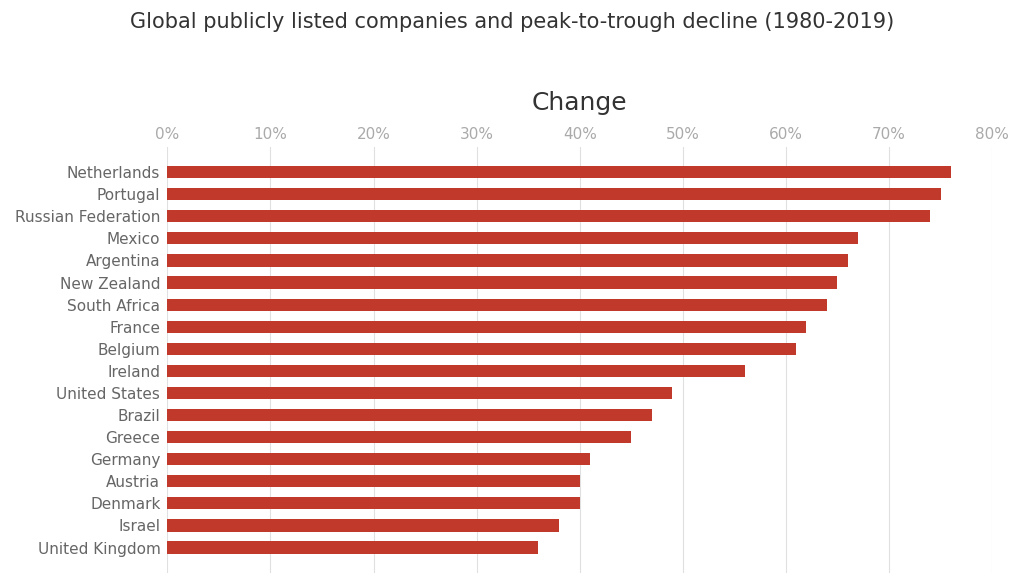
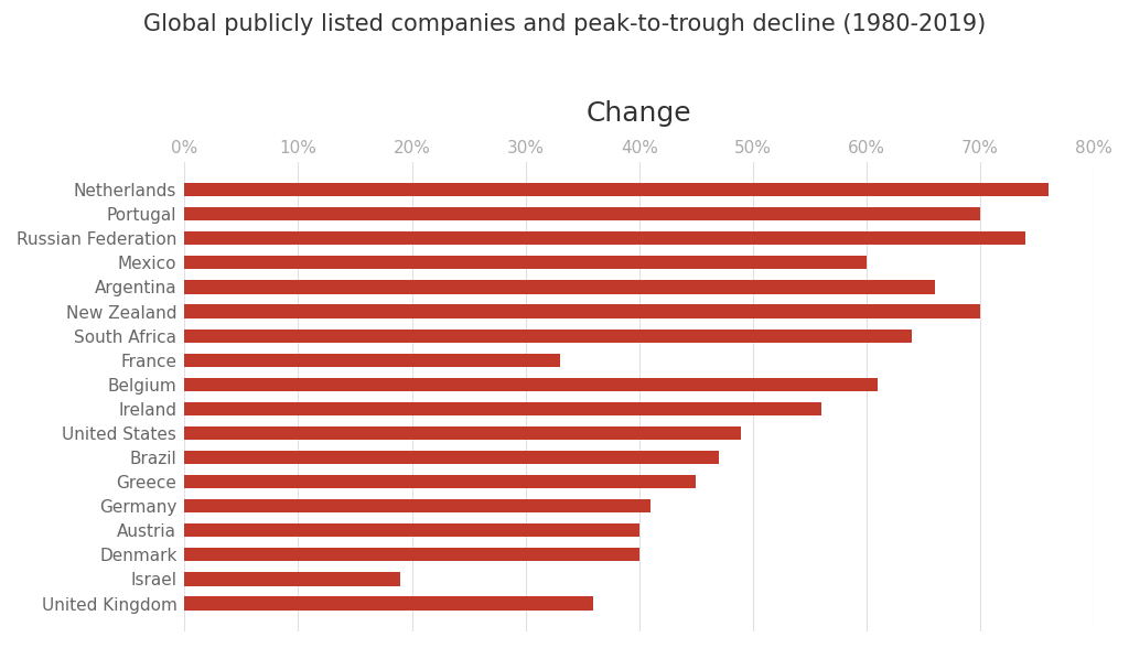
Portugal: 75% -> 70%
Mexico: 67% -> 60%
New Zealand: 65% -> 70%
France: 62% -> 33%
Israel: 38% -> 19%
